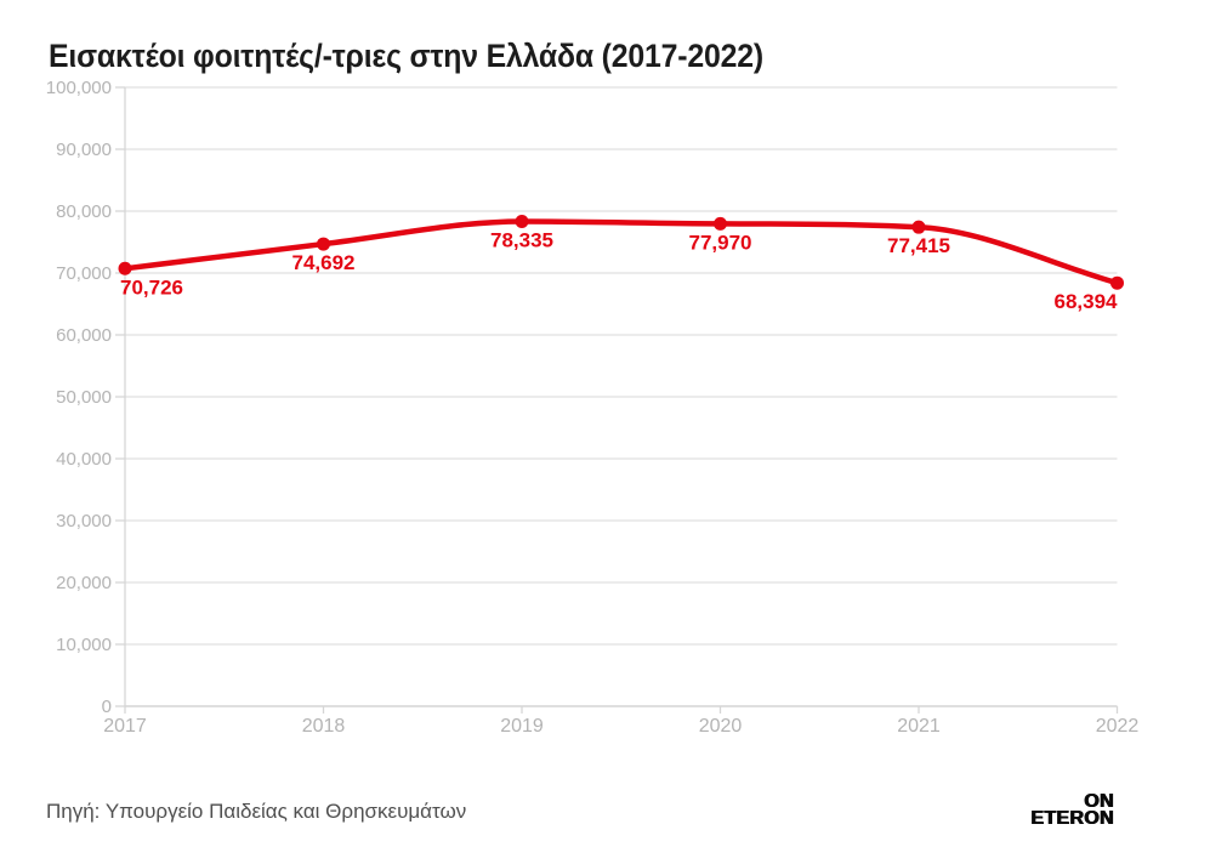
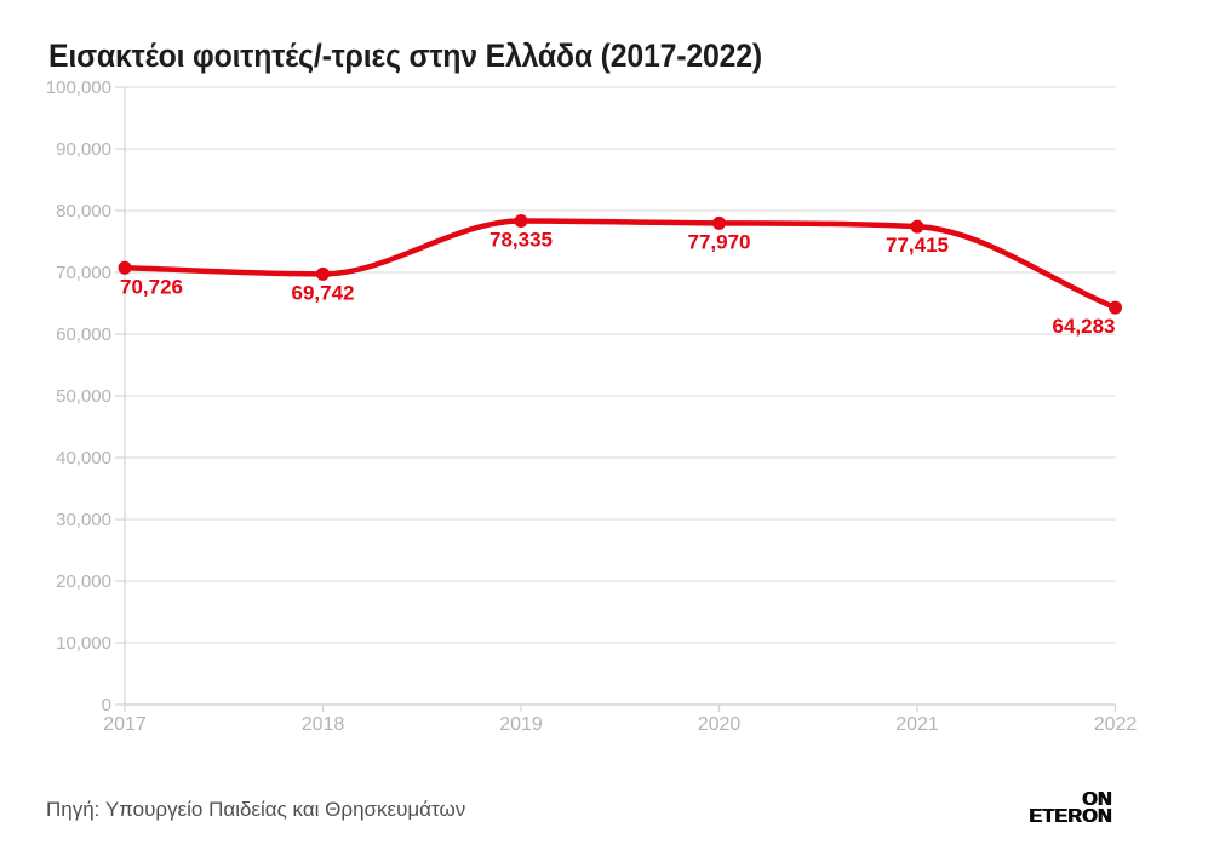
2018: 74,692 -> 69,742
2022: 68,394 -> 64,283
